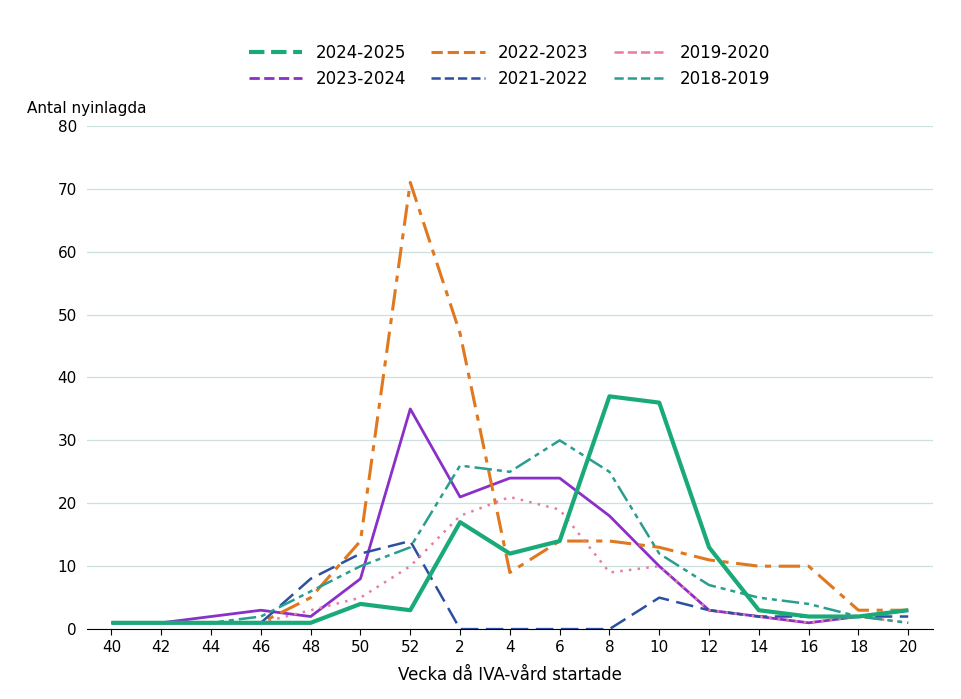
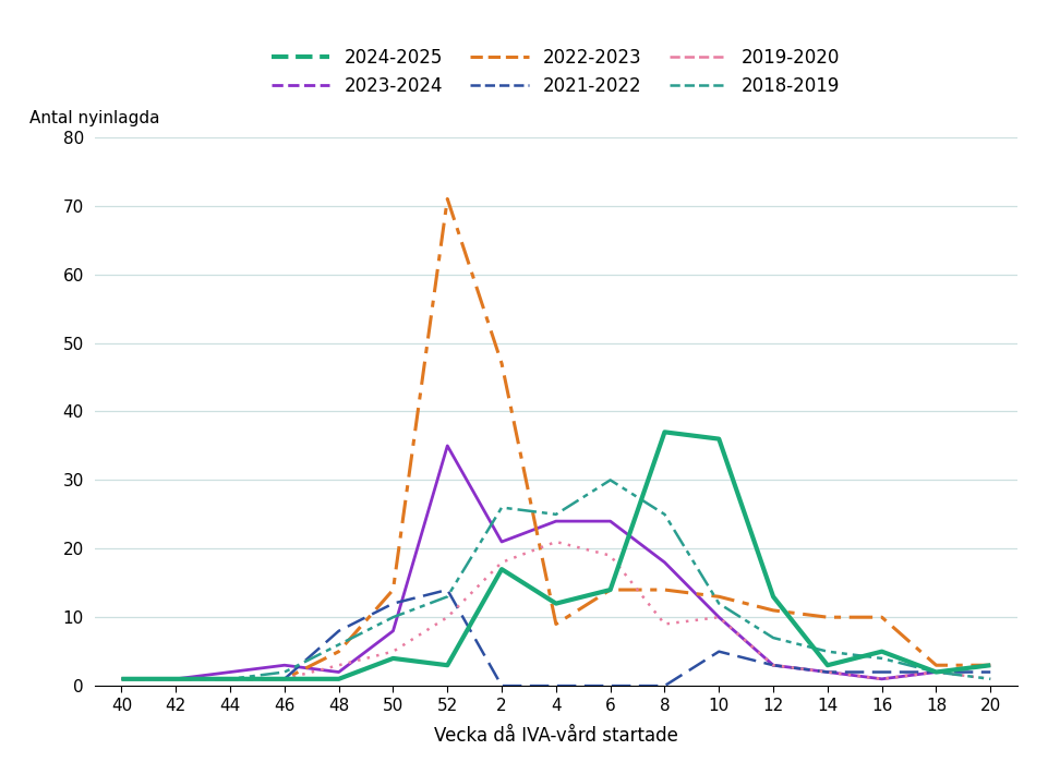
2024-2025/16: 2 -> 5
